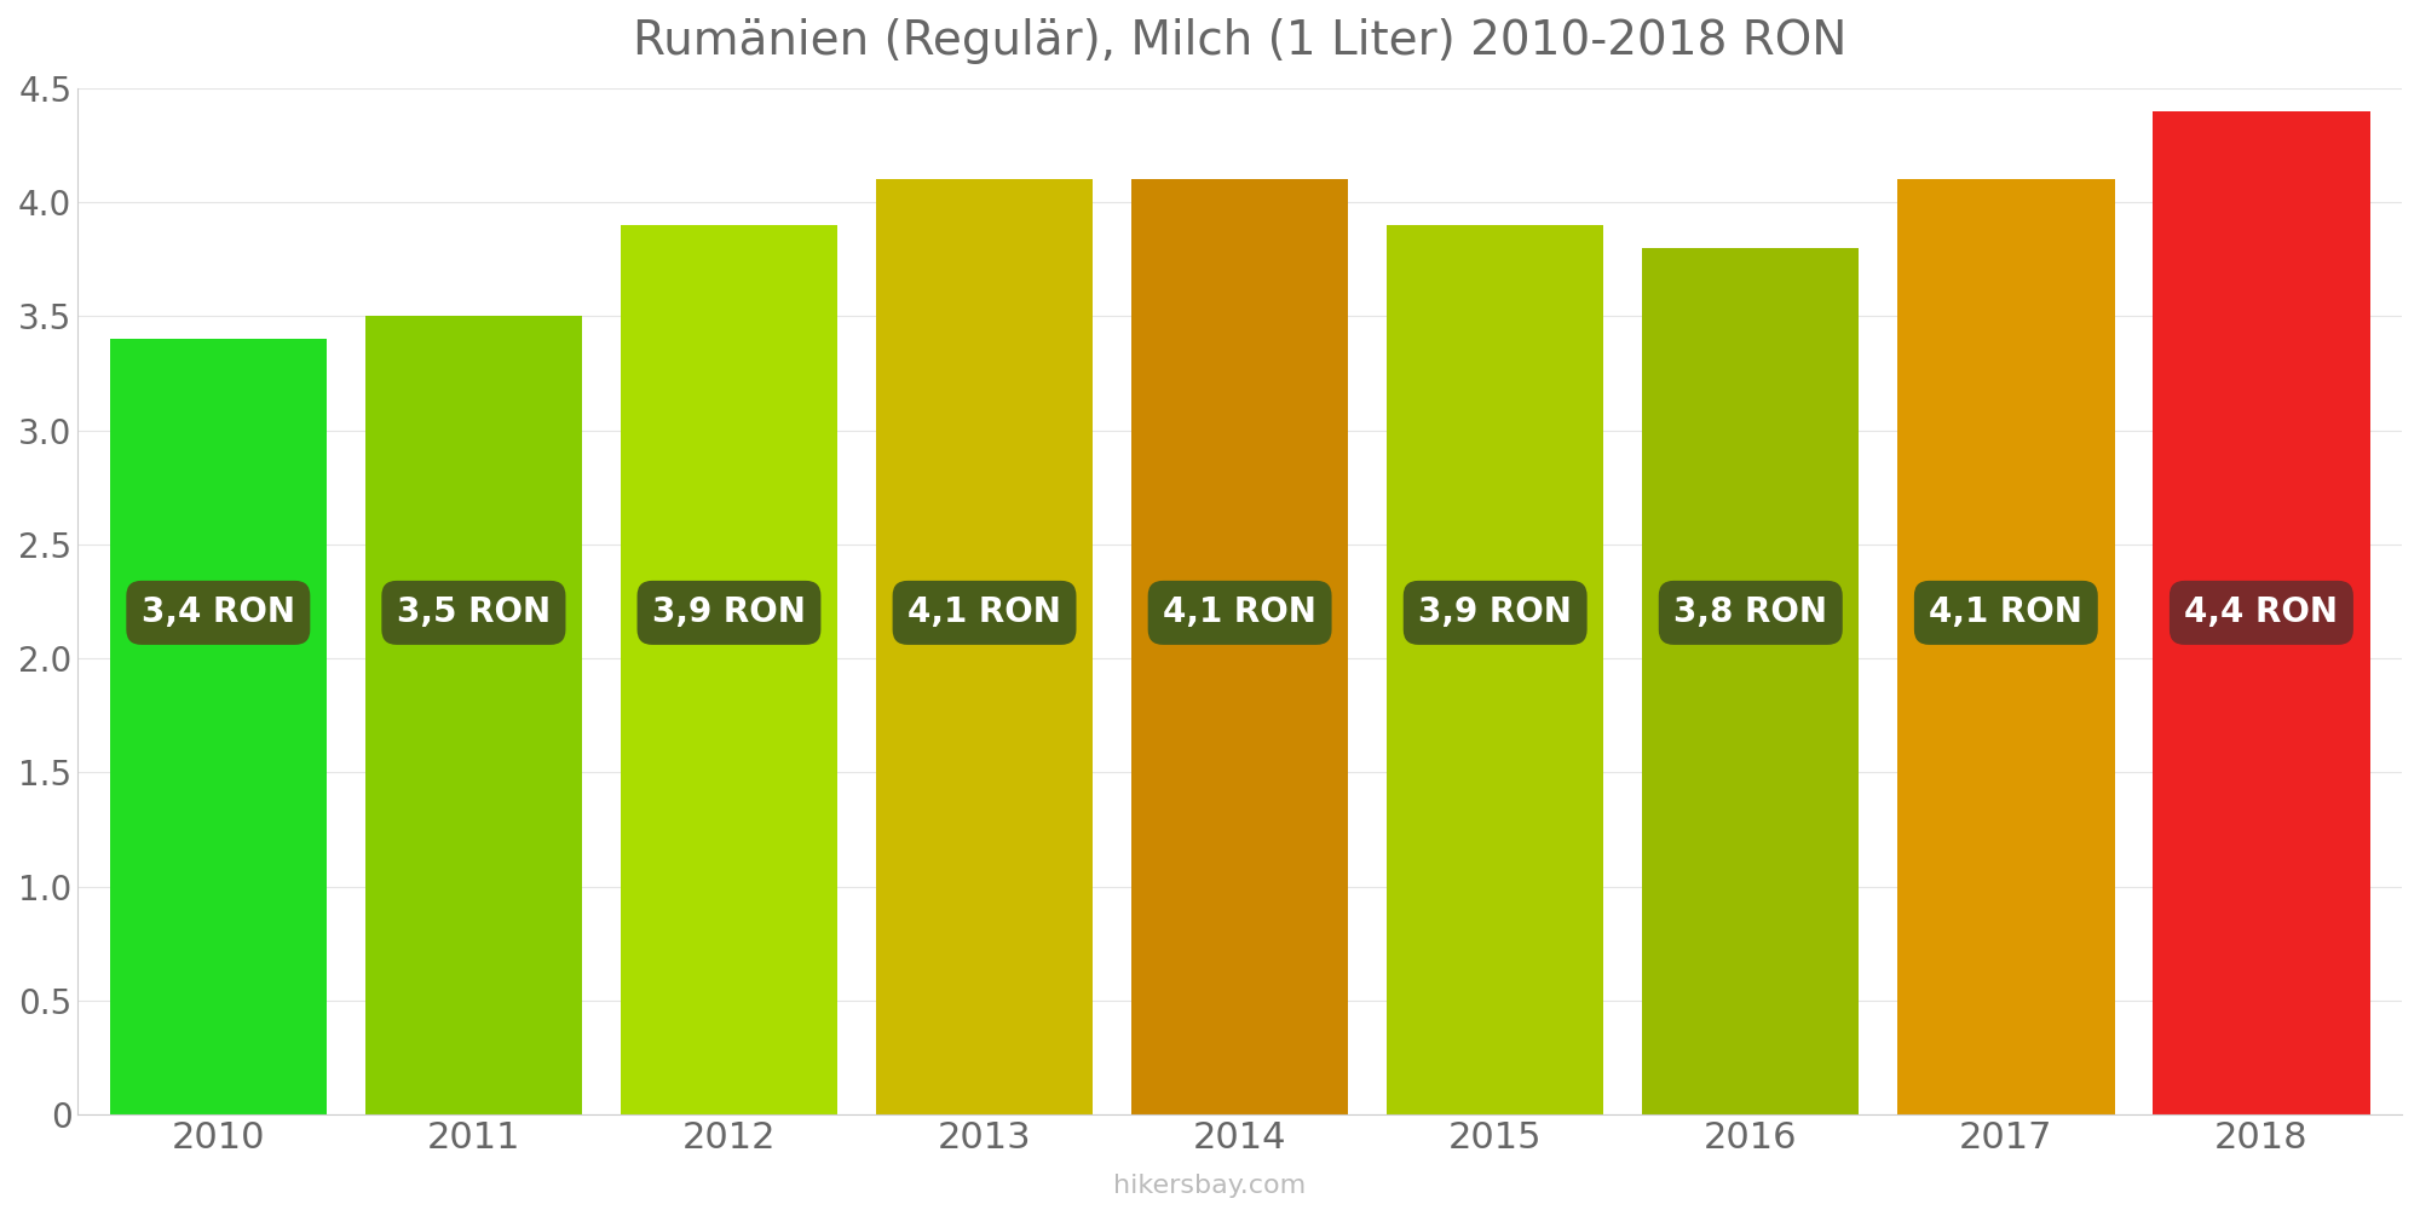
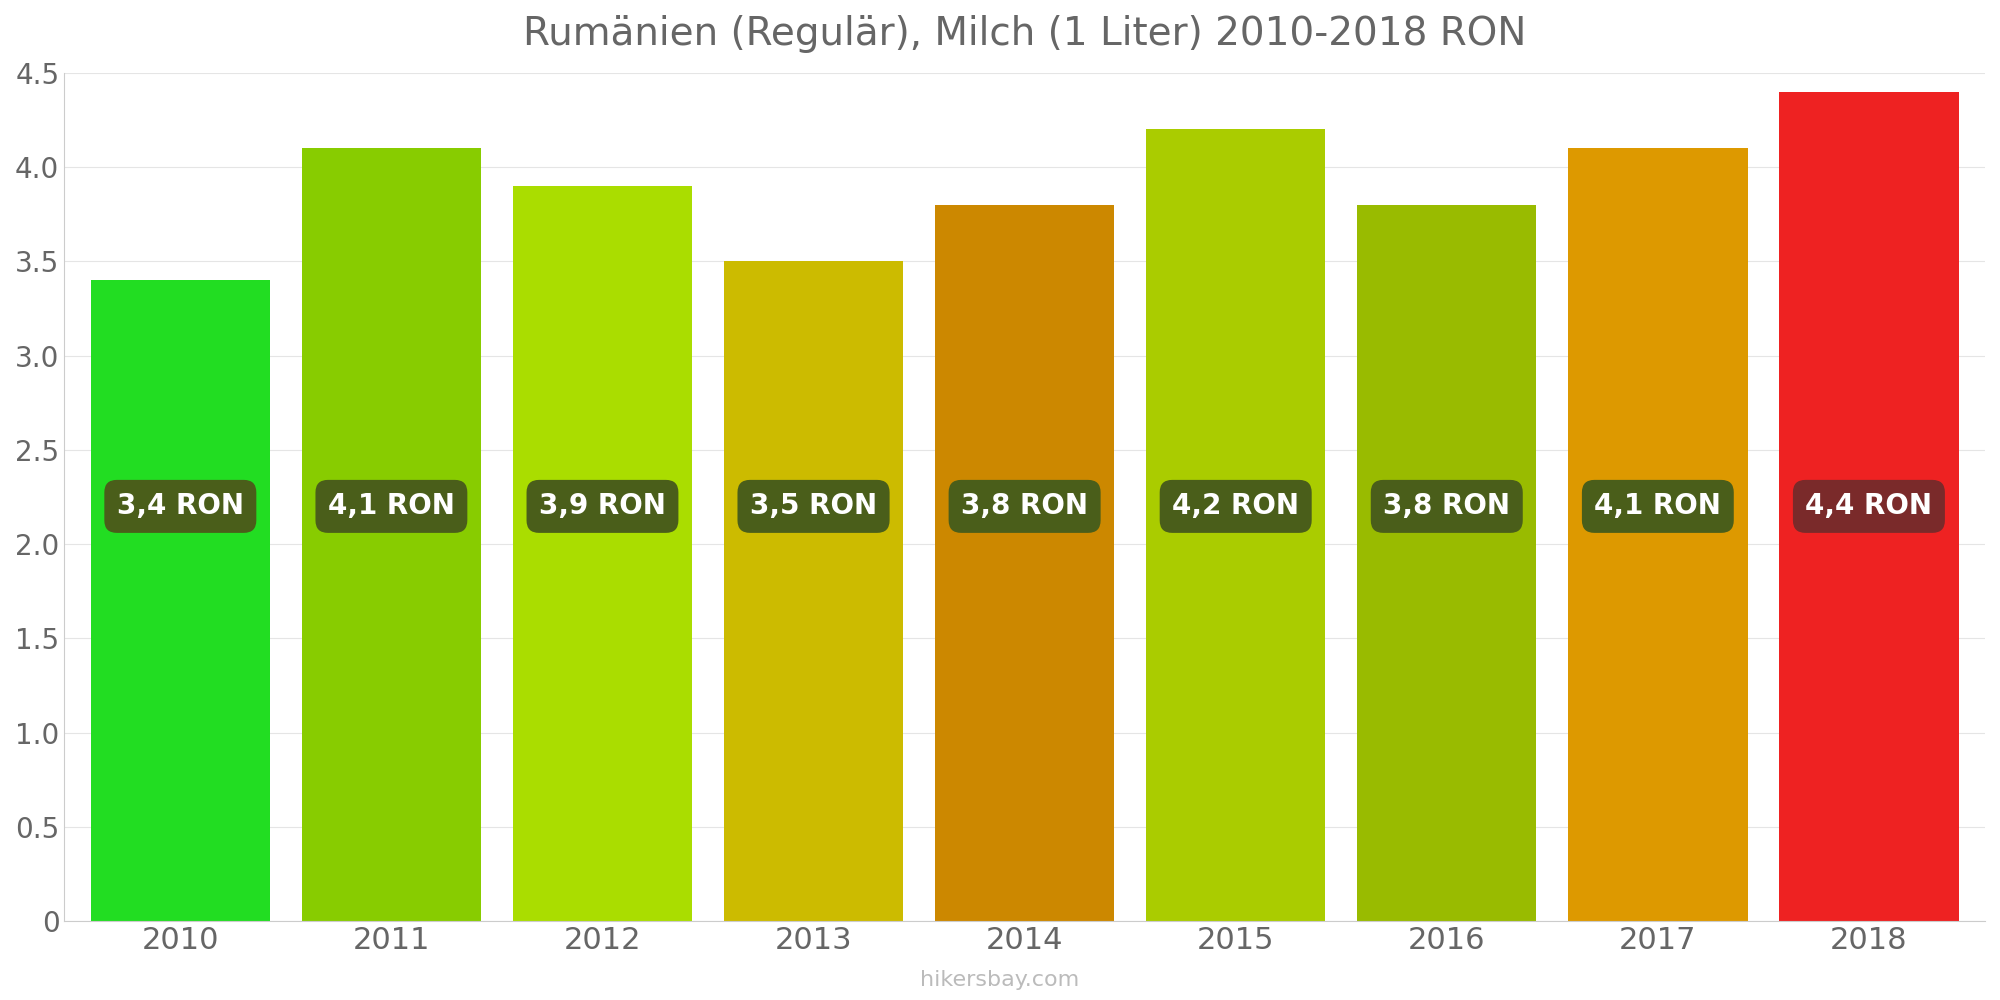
2011: 3,5 -> 4,1
2013: 4,1 -> 3,5
2014: 4,1 -> 3,8
2015: 3,9 -> 4,2
